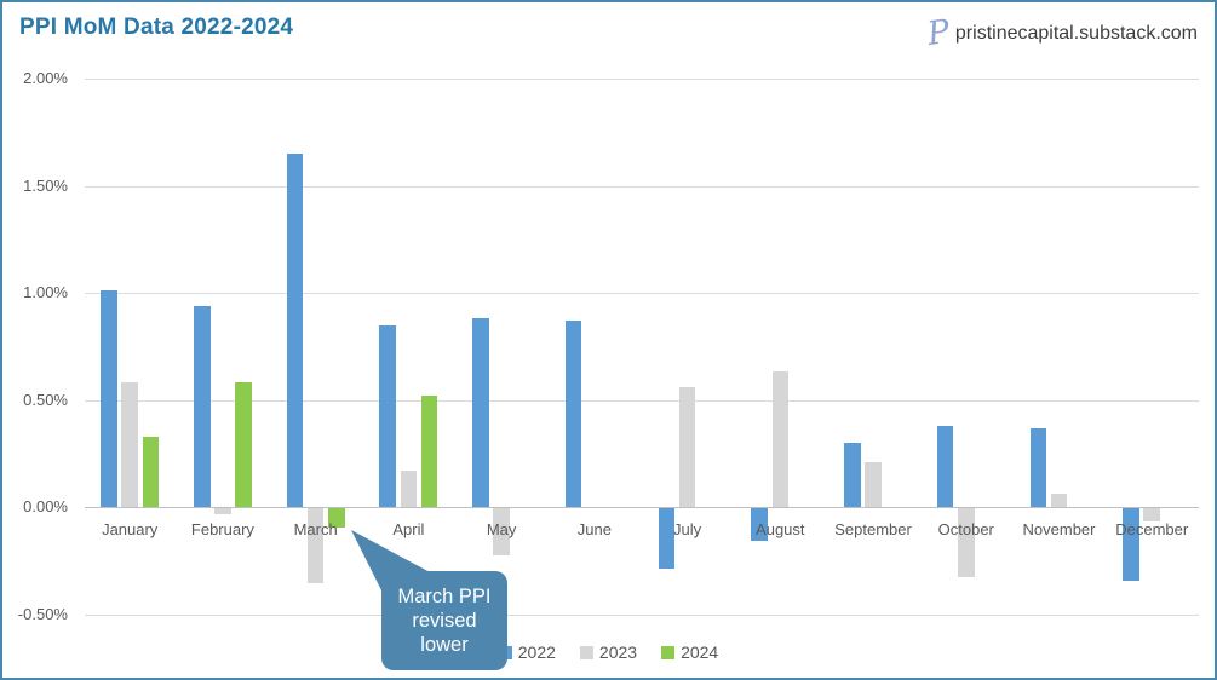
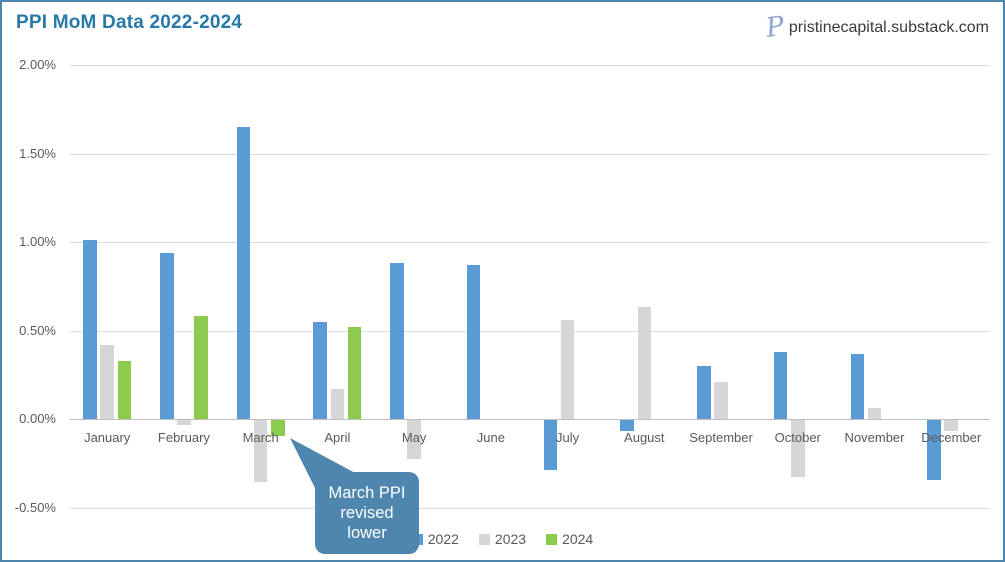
2023/January: 0.58% -> 0.42%
2022/April: 0.85% -> 0.55%
2022/August: -0.15% -> -0.06%
